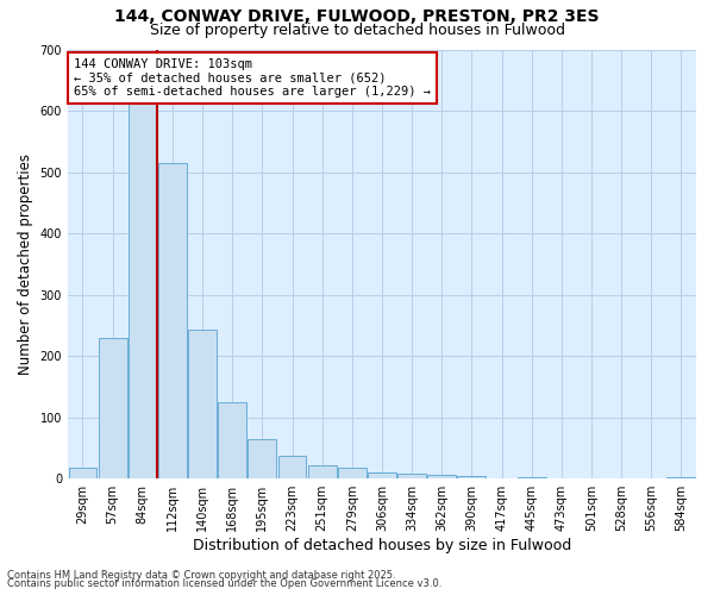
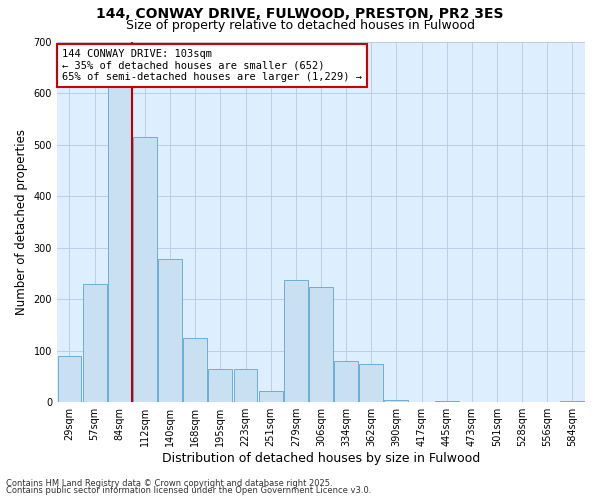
29sqm: 18 -> 90
140sqm: 243 -> 278
223sqm: 38 -> 64
279sqm: 18 -> 238
306sqm: 10 -> 224
334sqm: 8 -> 80
362sqm: 6 -> 74
